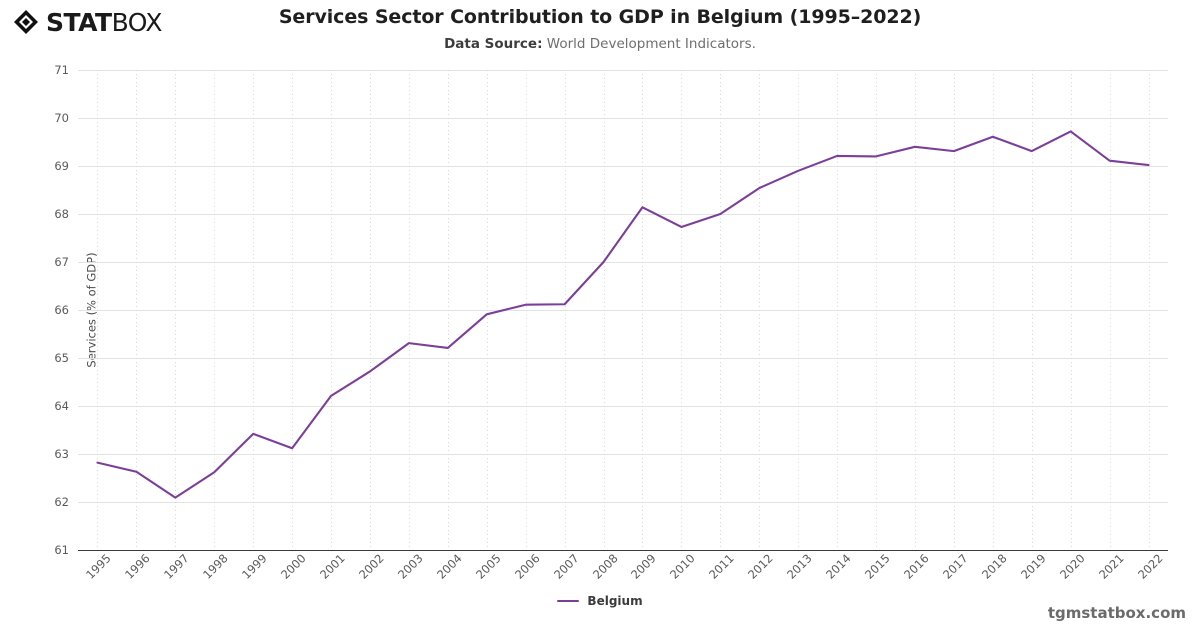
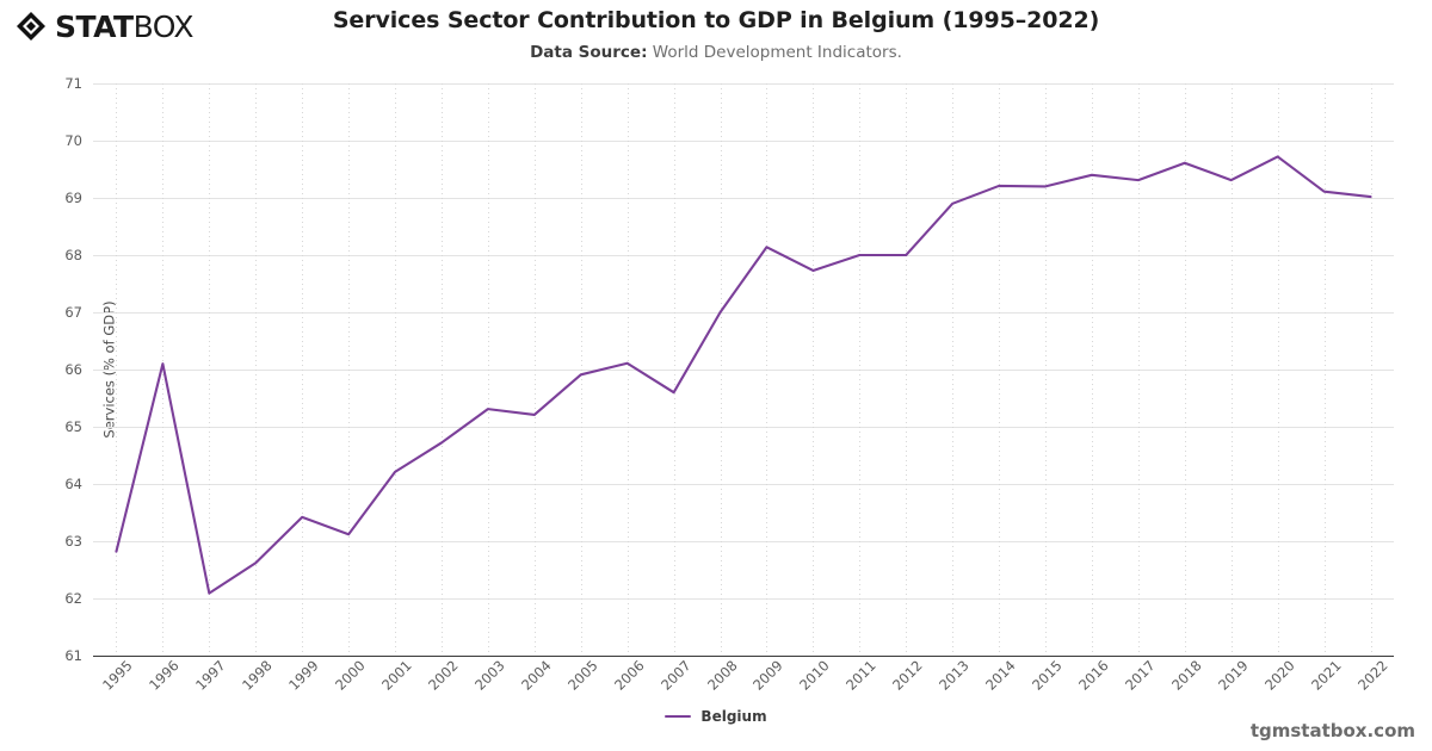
1996: 62.6 -> 66.1
2007: 66.1 -> 65.6
2012: 68.5 -> 68.0
